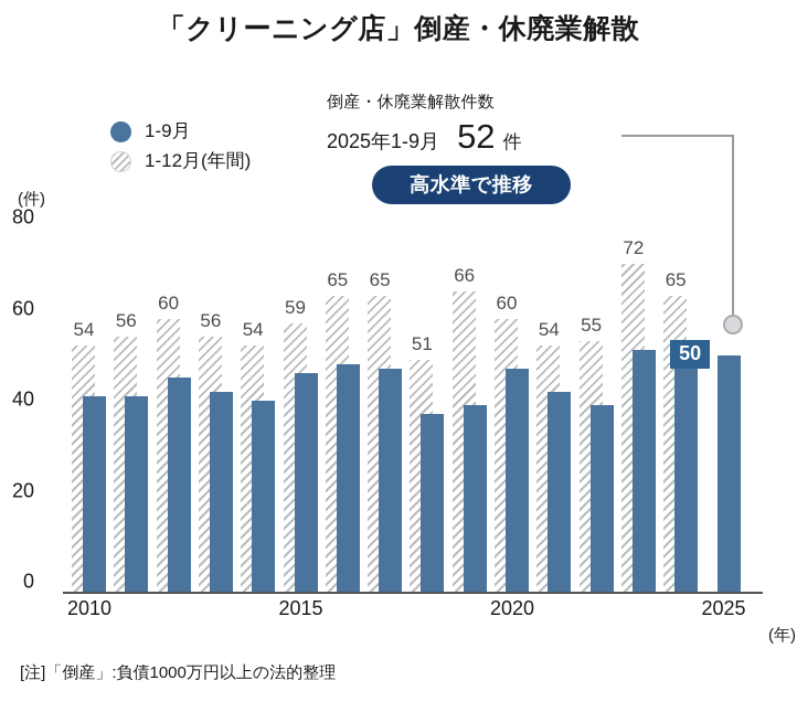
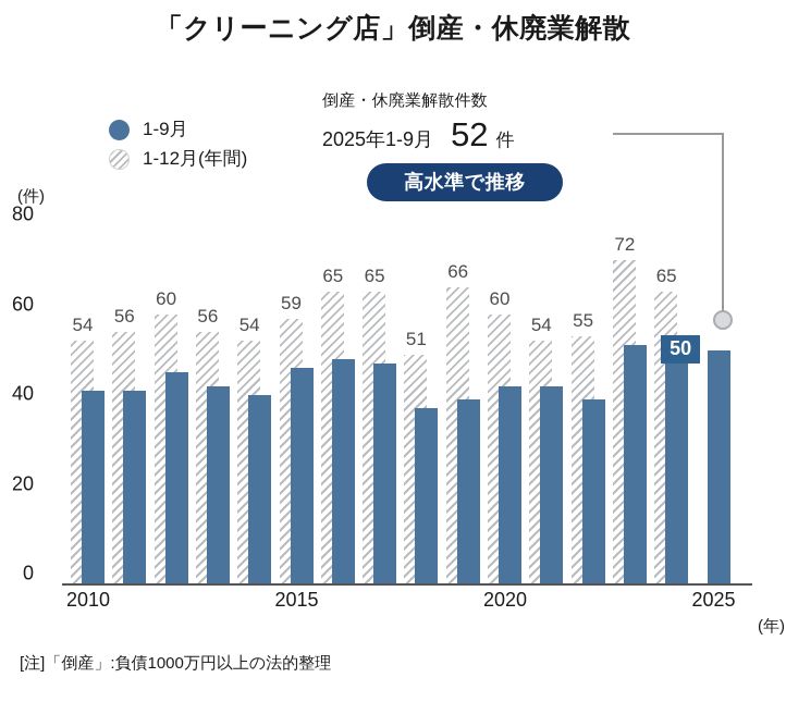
1-9月/2020: 49 -> 44
